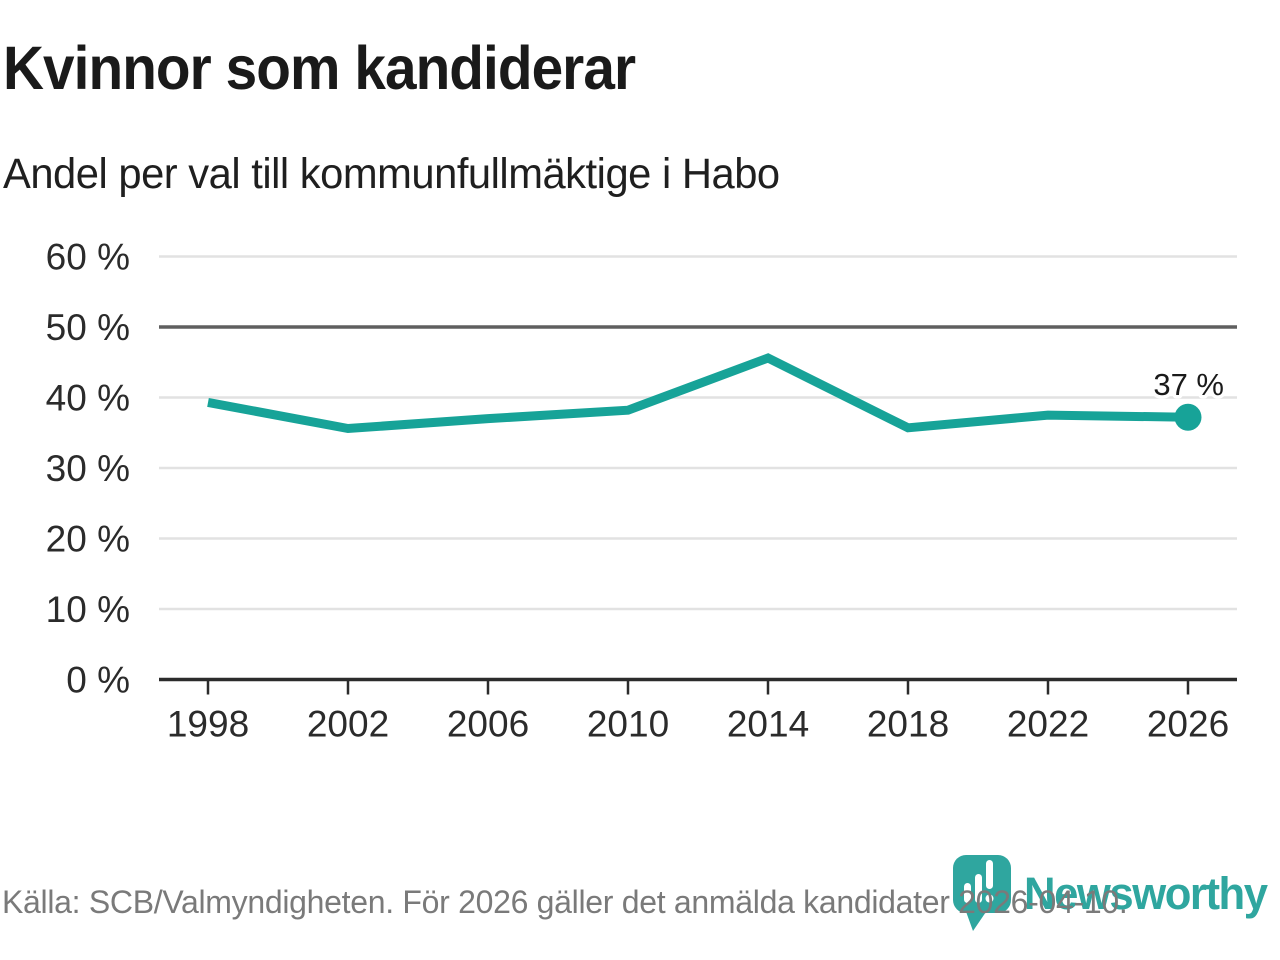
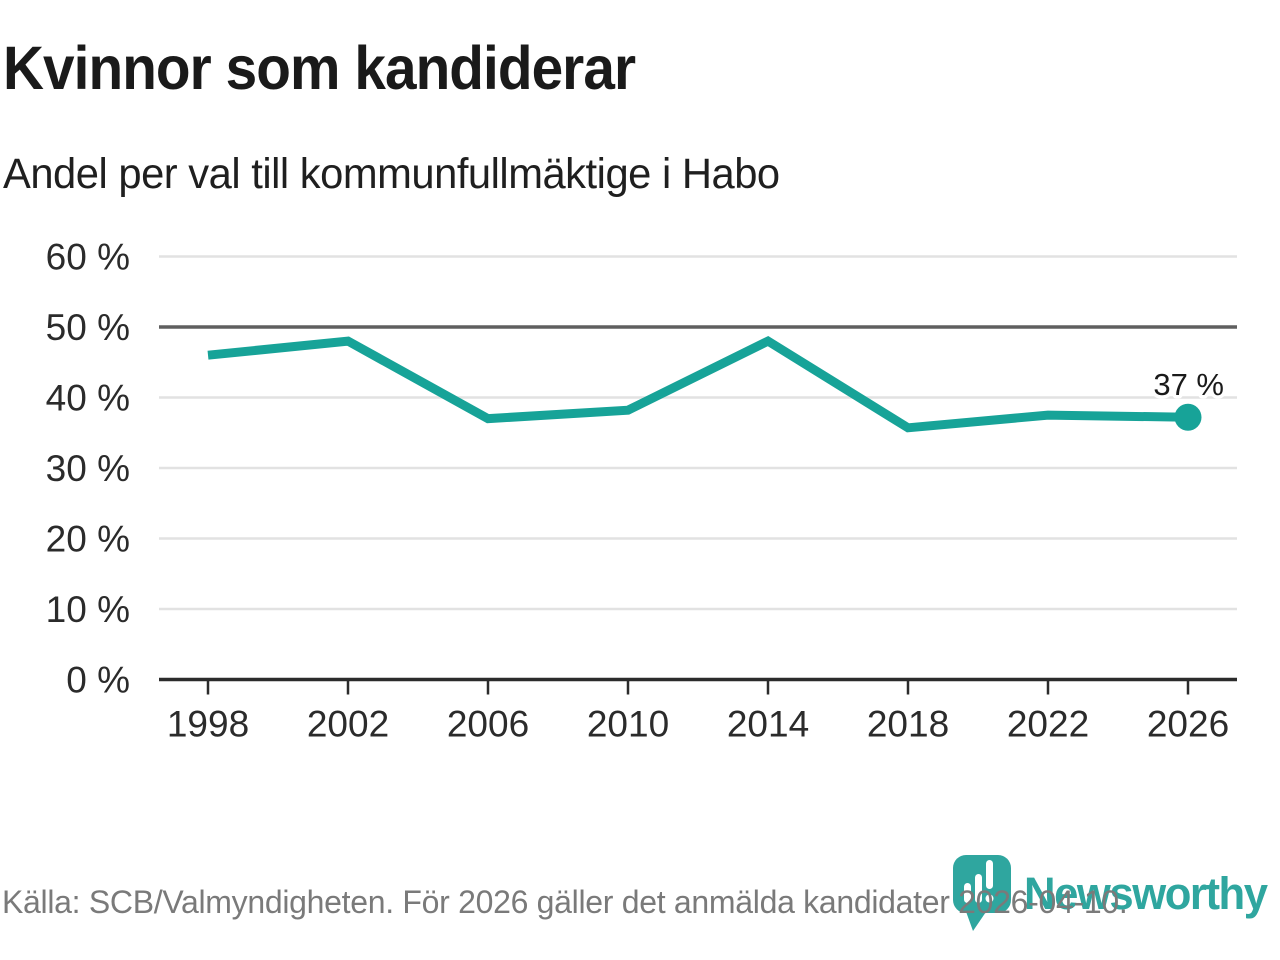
1998: 39% -> 46%
2002: 36% -> 48%
2014: 46% -> 48%
